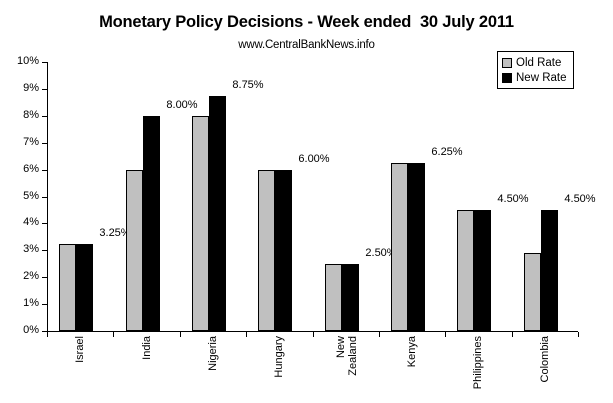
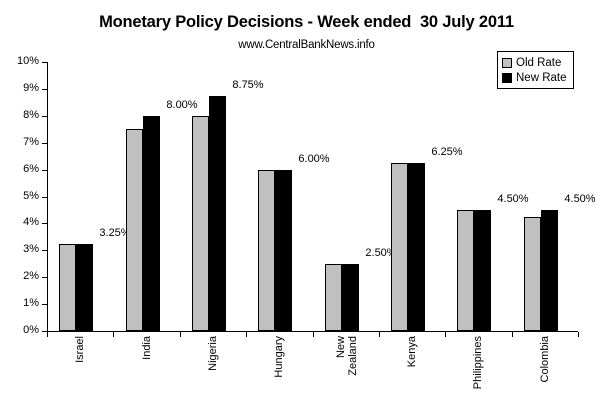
Old Rate/India: 6.0% -> 7.5%
Old Rate/Colombia: 2.9% -> 4.2%
